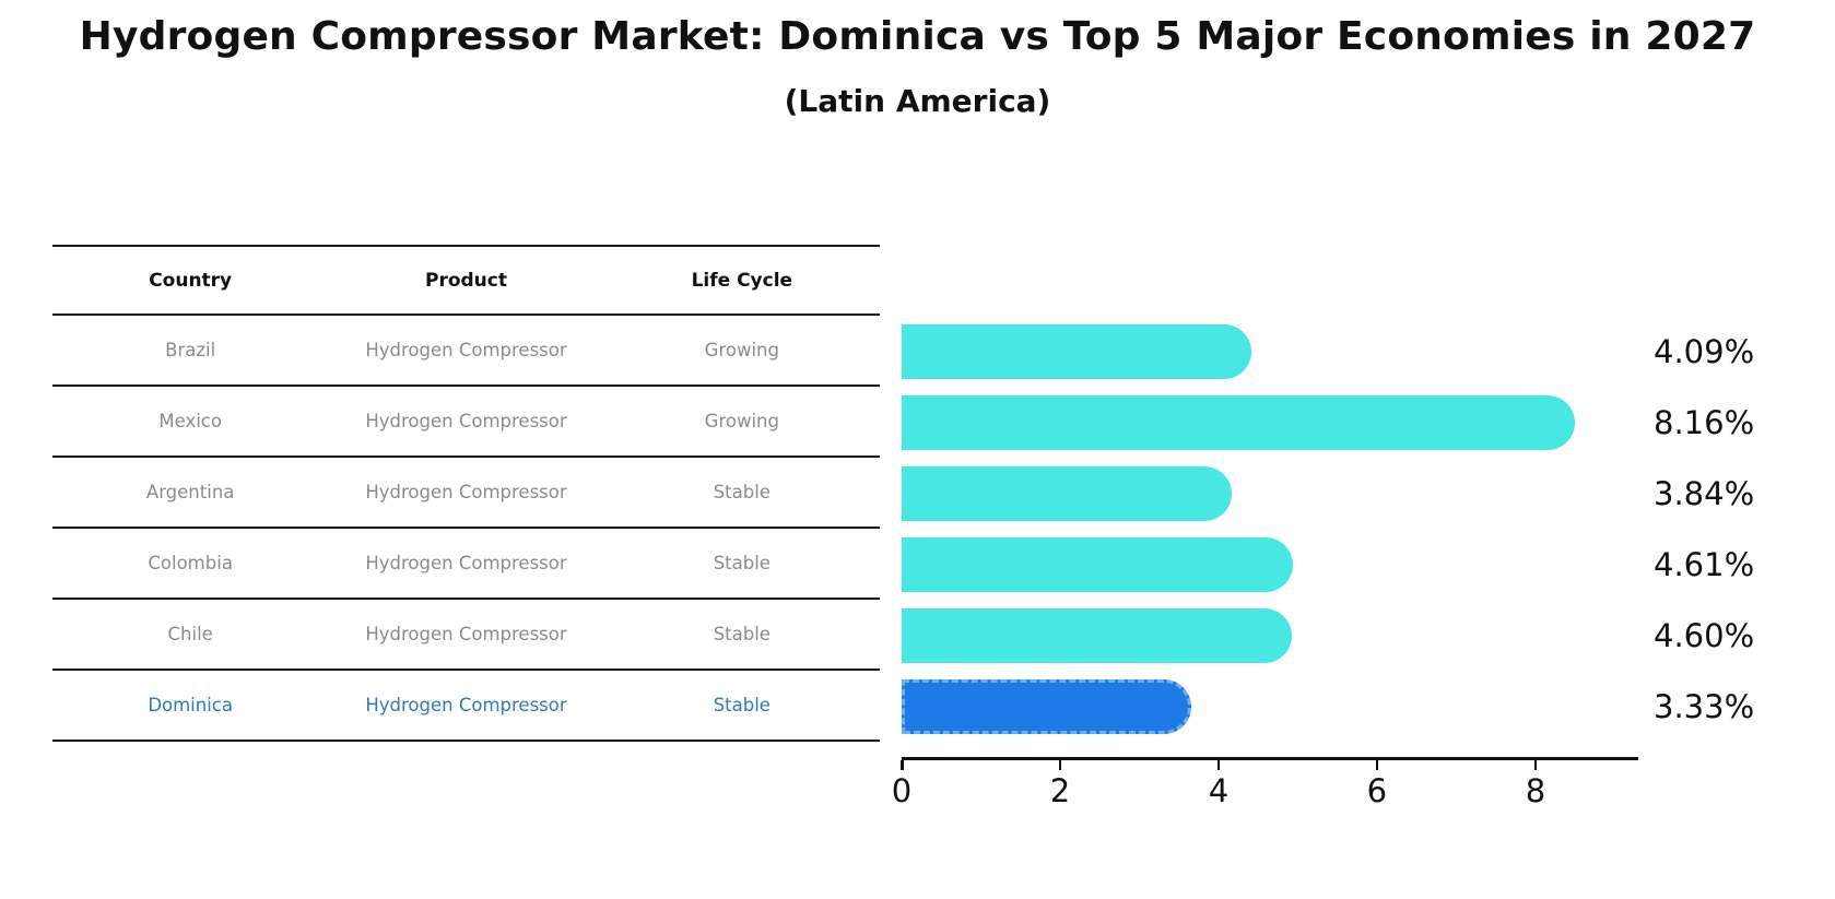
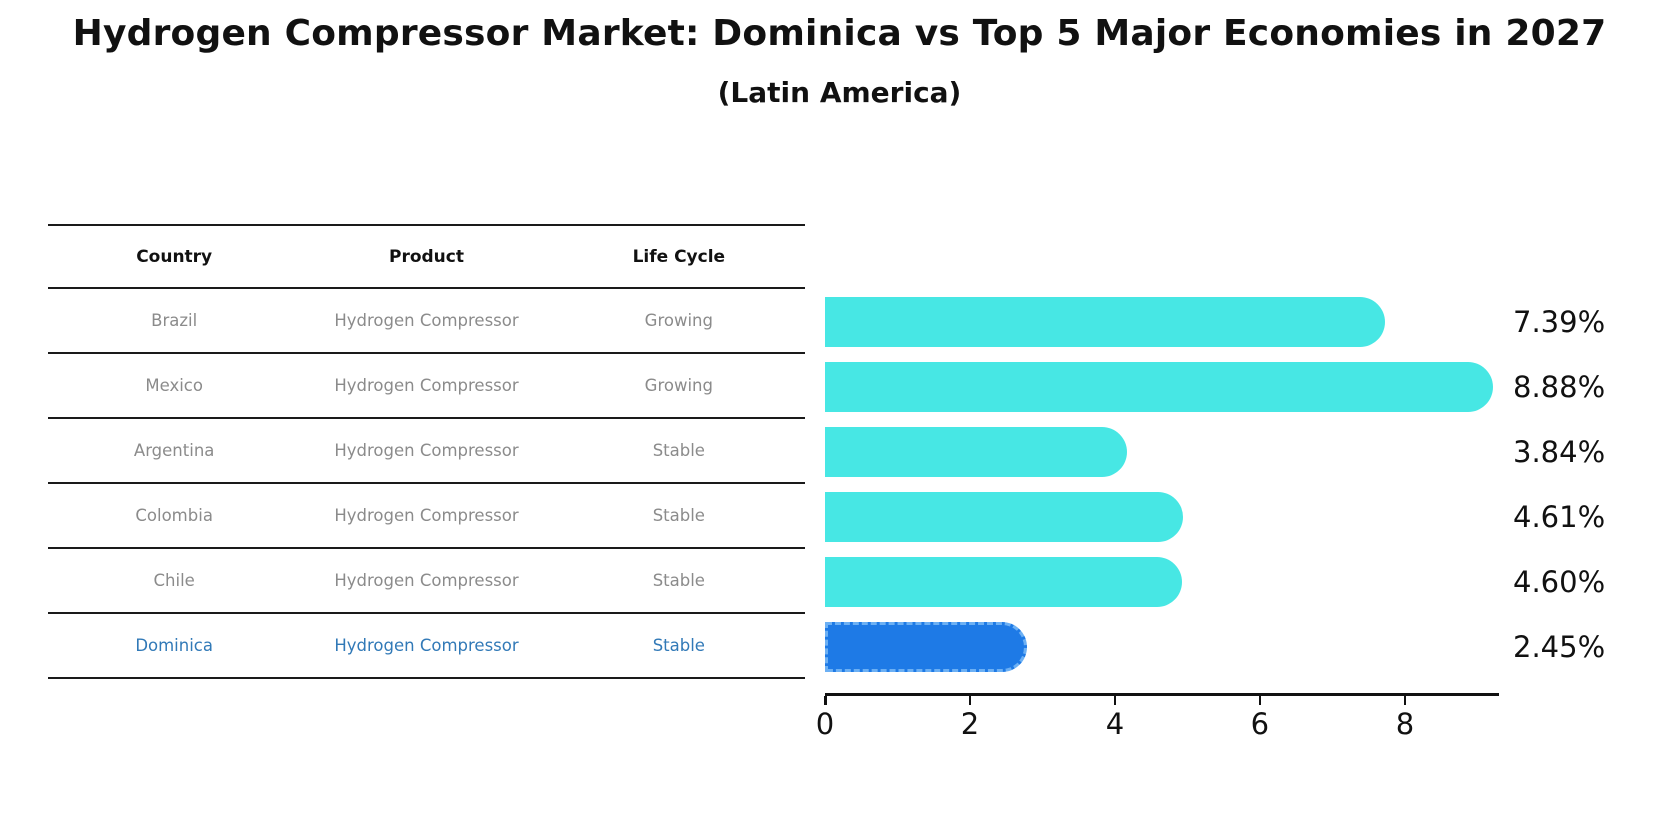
Brazil: 4.09% -> 7.39%
Mexico: 8.16% -> 8.88%
Dominica: 3.33% -> 2.45%
